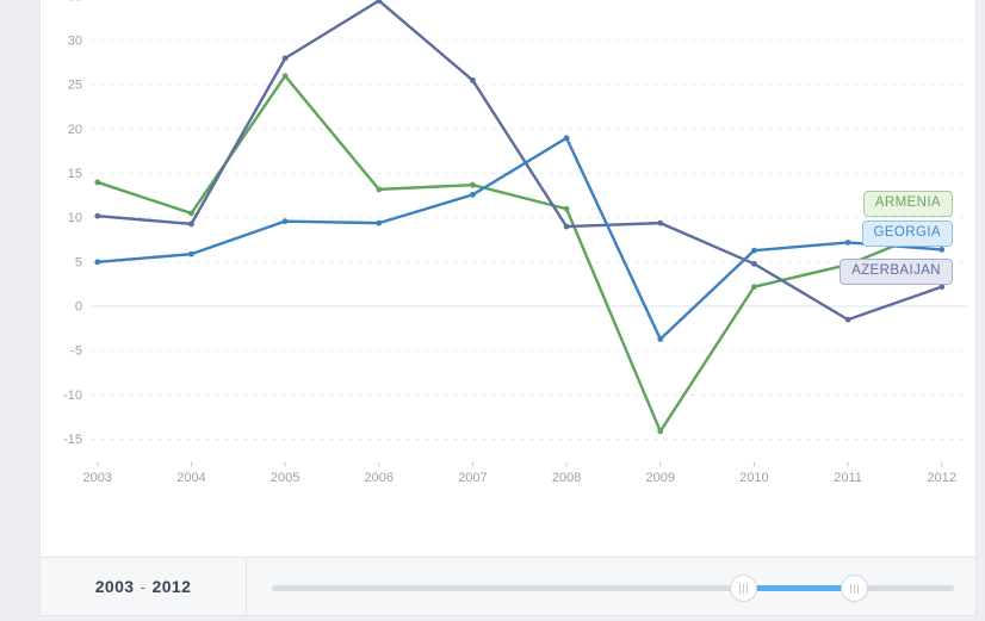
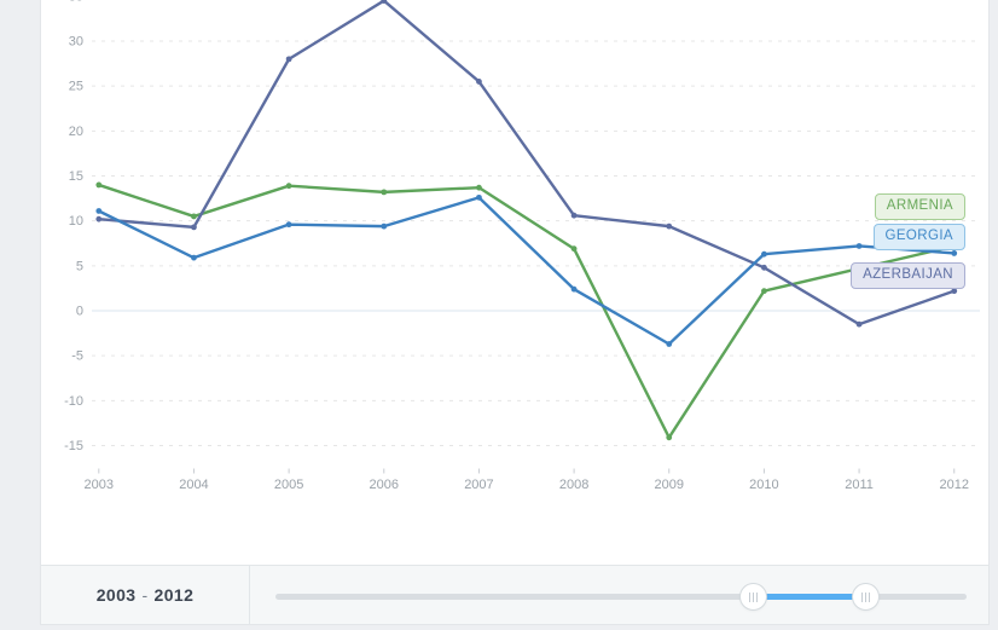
GEORGIA/2003: 5 -> 11
ARMENIA/2005: 26 -> 14
ARMENIA/2008: 11 -> 7
GEORGIA/2008: 19 -> 2
AZERBAIJAN/2008: 9 -> 11
ARMENIA/2012: 9 -> 7
